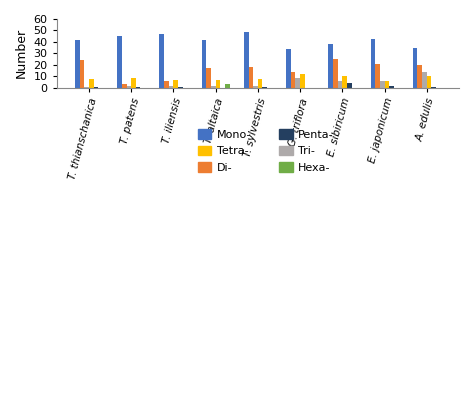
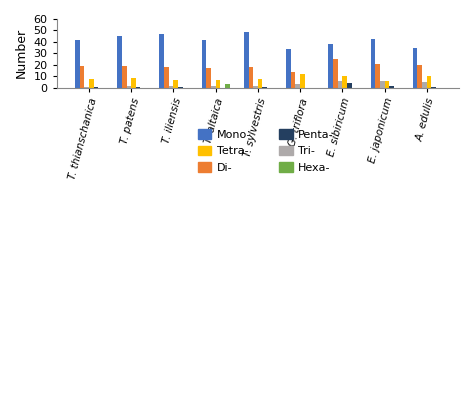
Di-/T. thianschanica: 24 -> 19
Di-/T. patens: 3 -> 19
Di-/T. iliensis: 6 -> 18
Tri-/G. triflora: 9 -> 3
Tri-/A. edulis: 14 -> 5
